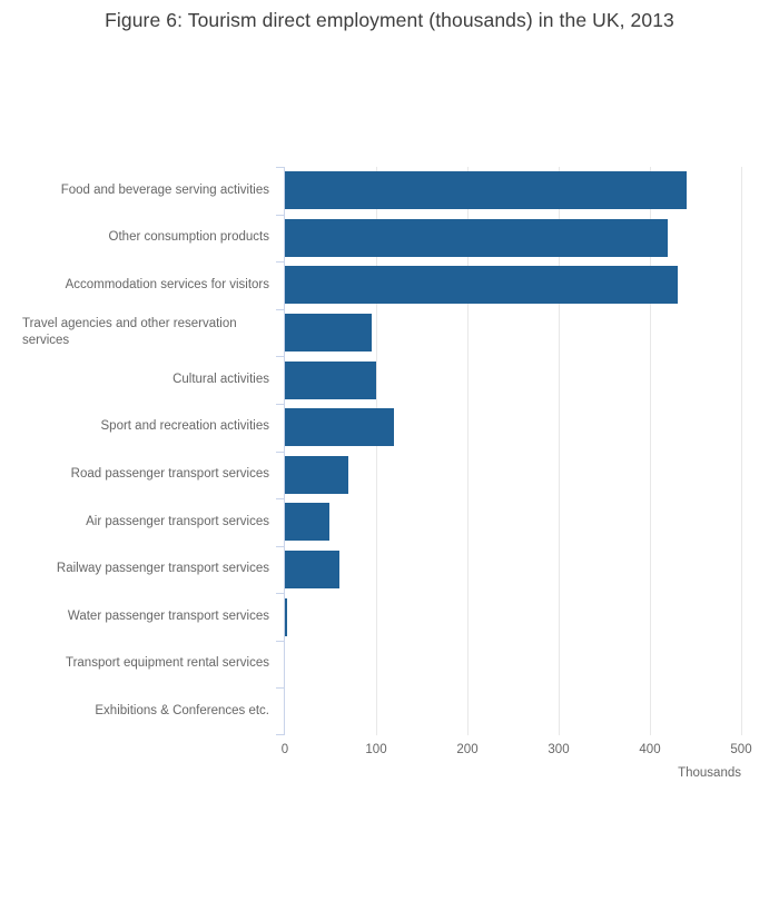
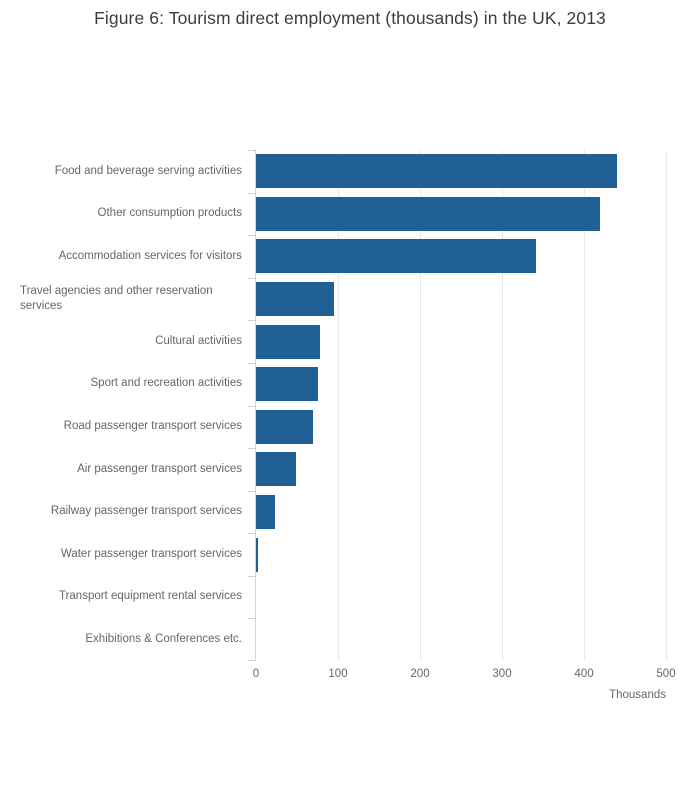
Accommodation services for visitors: 430 -> 340
Cultural activities: 100 -> 80
Sport and recreation activities: 120 -> 80
Railway passenger transport services: 60 -> 20
